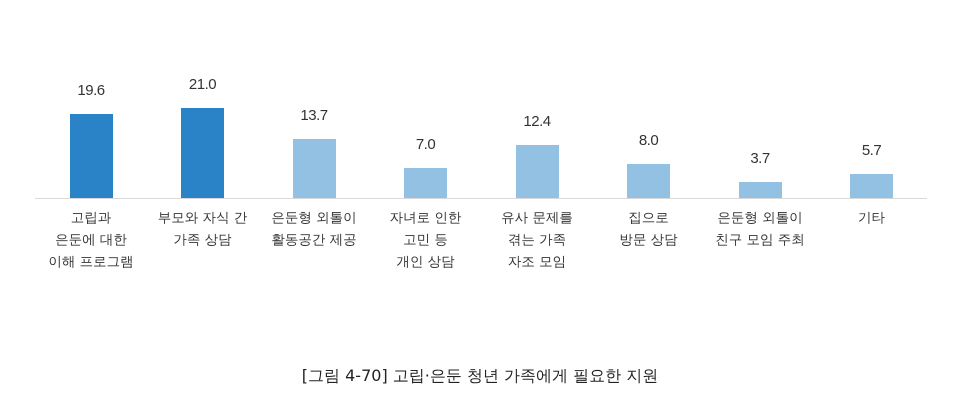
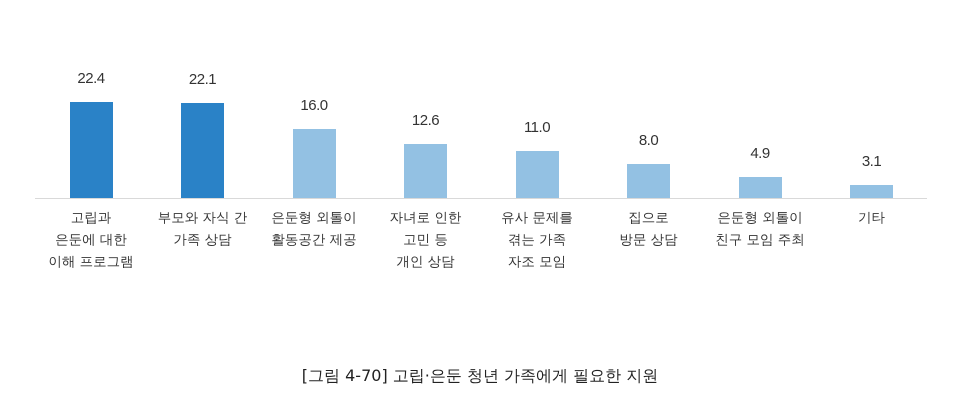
고립과 은둔에 대한 이해 프로그램: 19.6 -> 22.4
부모와 자식 간 가족 상담: 21.0 -> 22.1
은둔형 외톨이 활동공간 제공: 13.7 -> 16.0
자녀로 인한 고민 등 개인 상담: 7.0 -> 12.6
유사 문제를 겪는 가족 자조 모임: 12.4 -> 11.0
은둔형 외톨이 친구 모임 주최: 3.7 -> 4.9
기타: 5.7 -> 3.1
